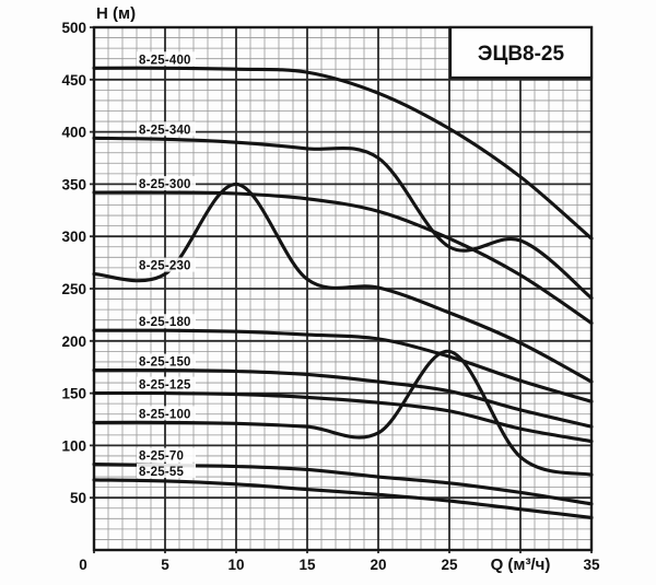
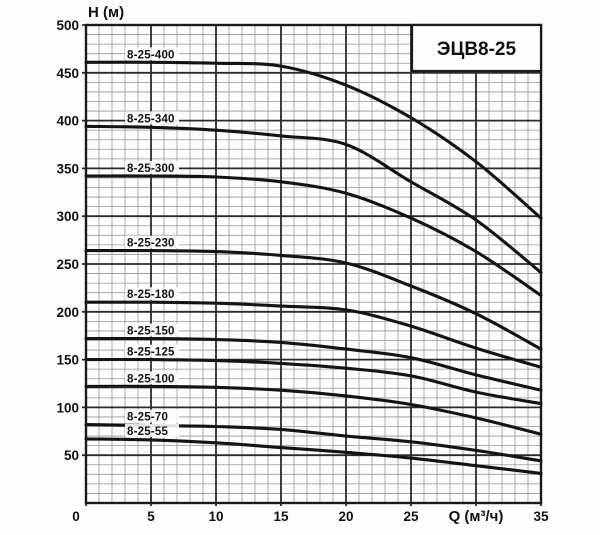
8-25-230/10: 350 -> 260
8-25-340/25: 290 -> 340
8-25-100/25: 190 -> 100
